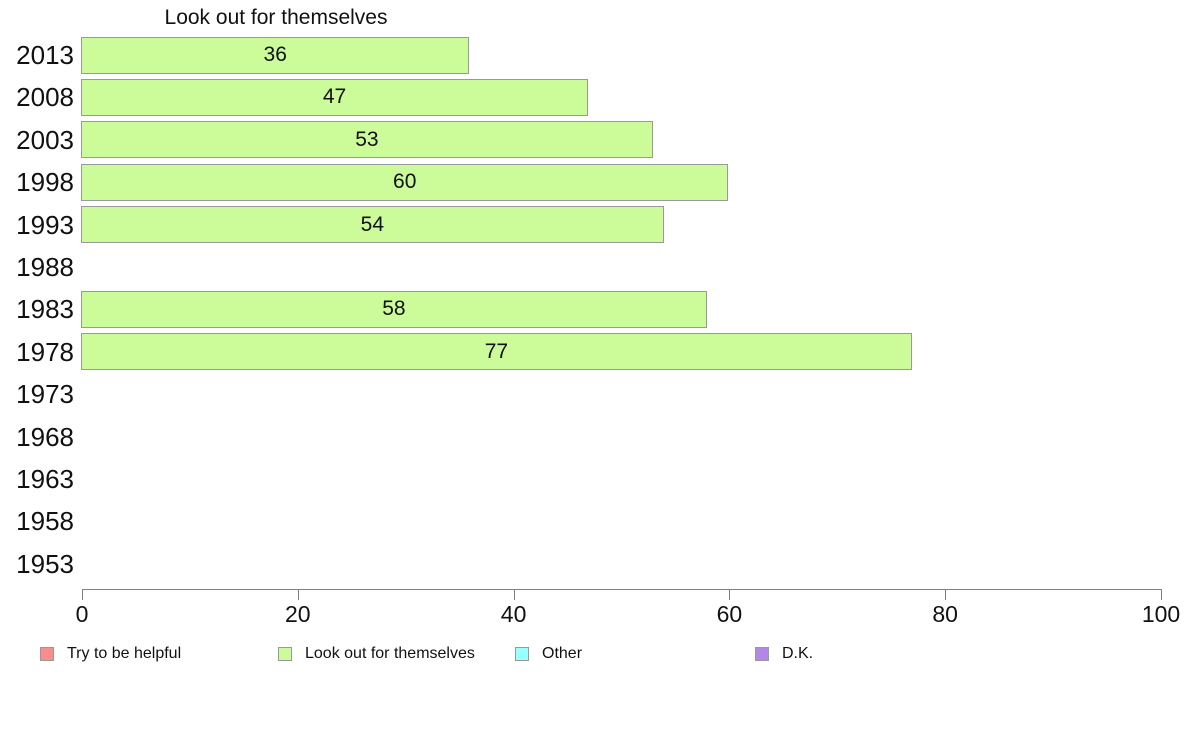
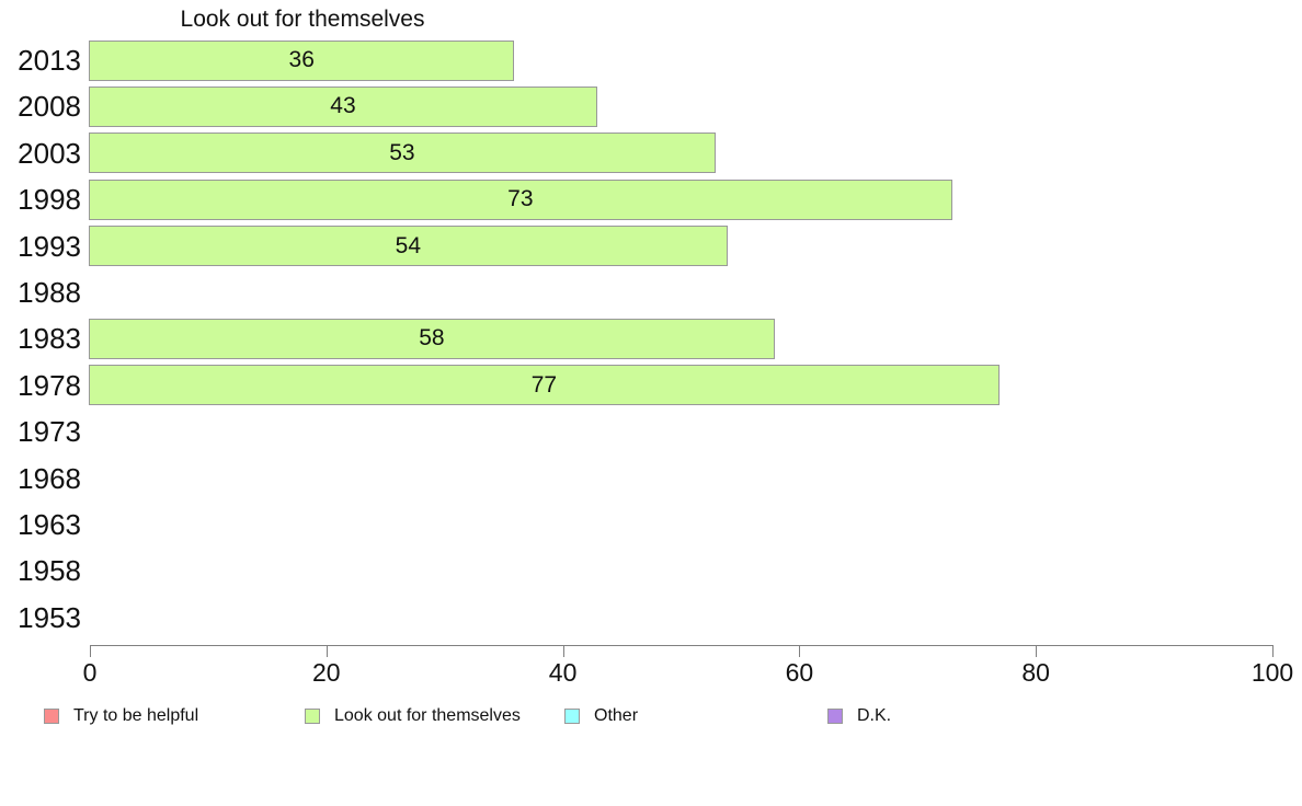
2008: 47 -> 43
1998: 60 -> 73
